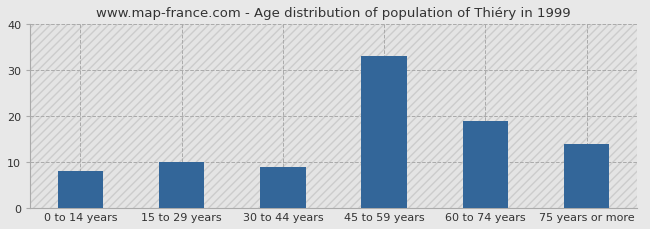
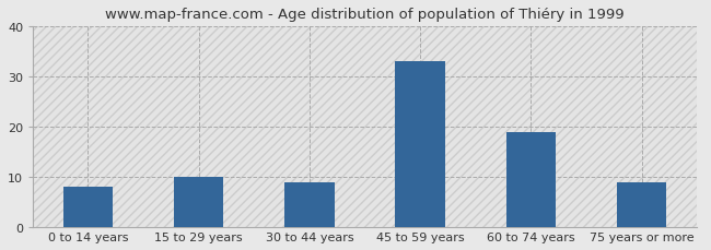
75 years or more: 14 -> 9
